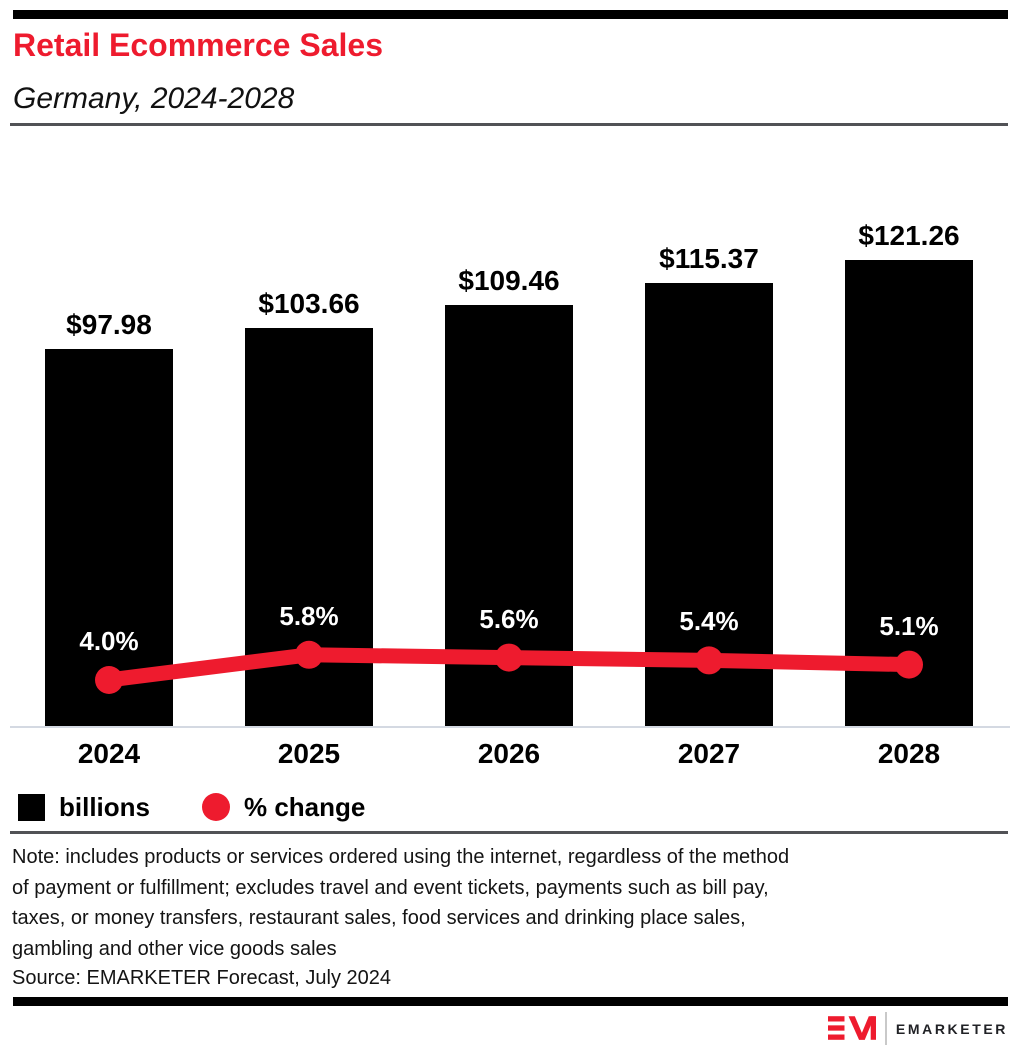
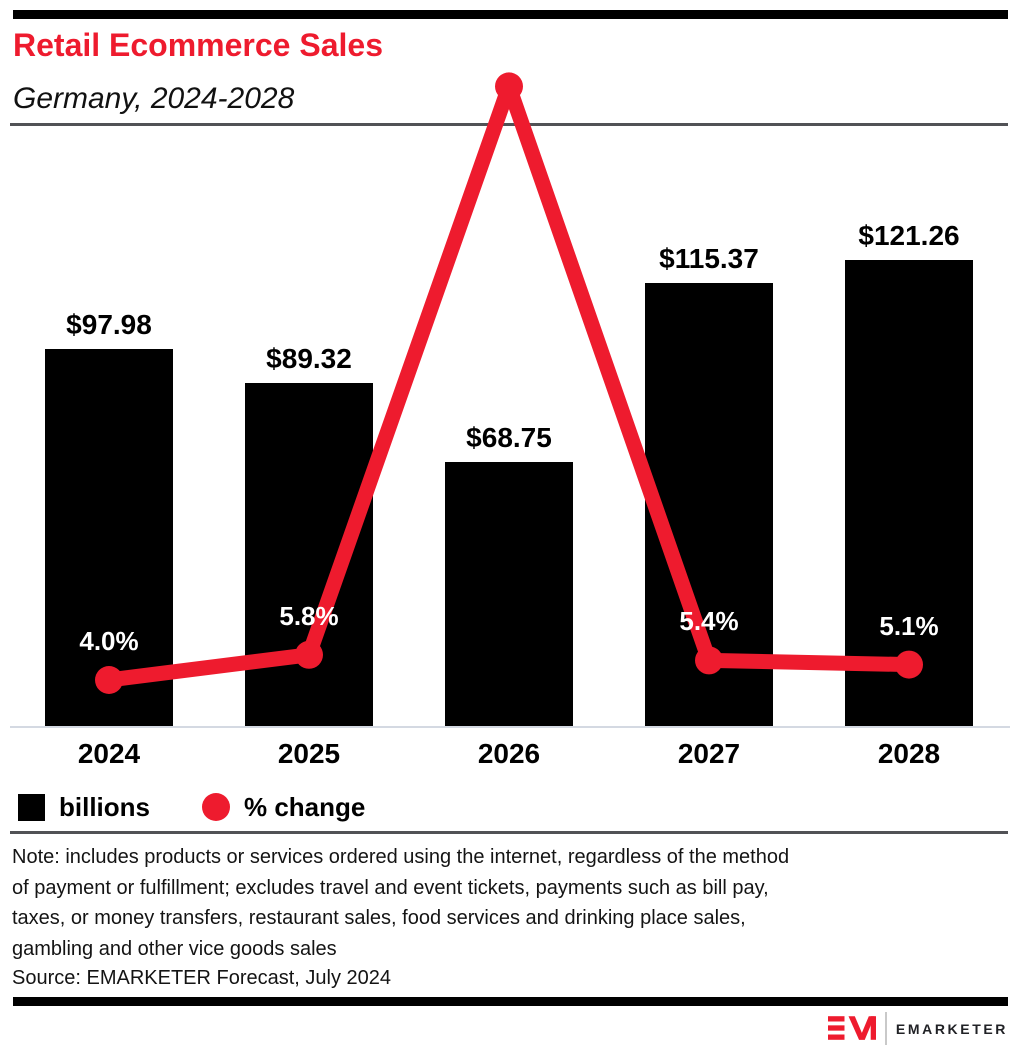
billions/2025: $103.66 -> $89.32
billions/2026: $109.46 -> $68.75
% change/2026: 5.6% -> 46.4%
